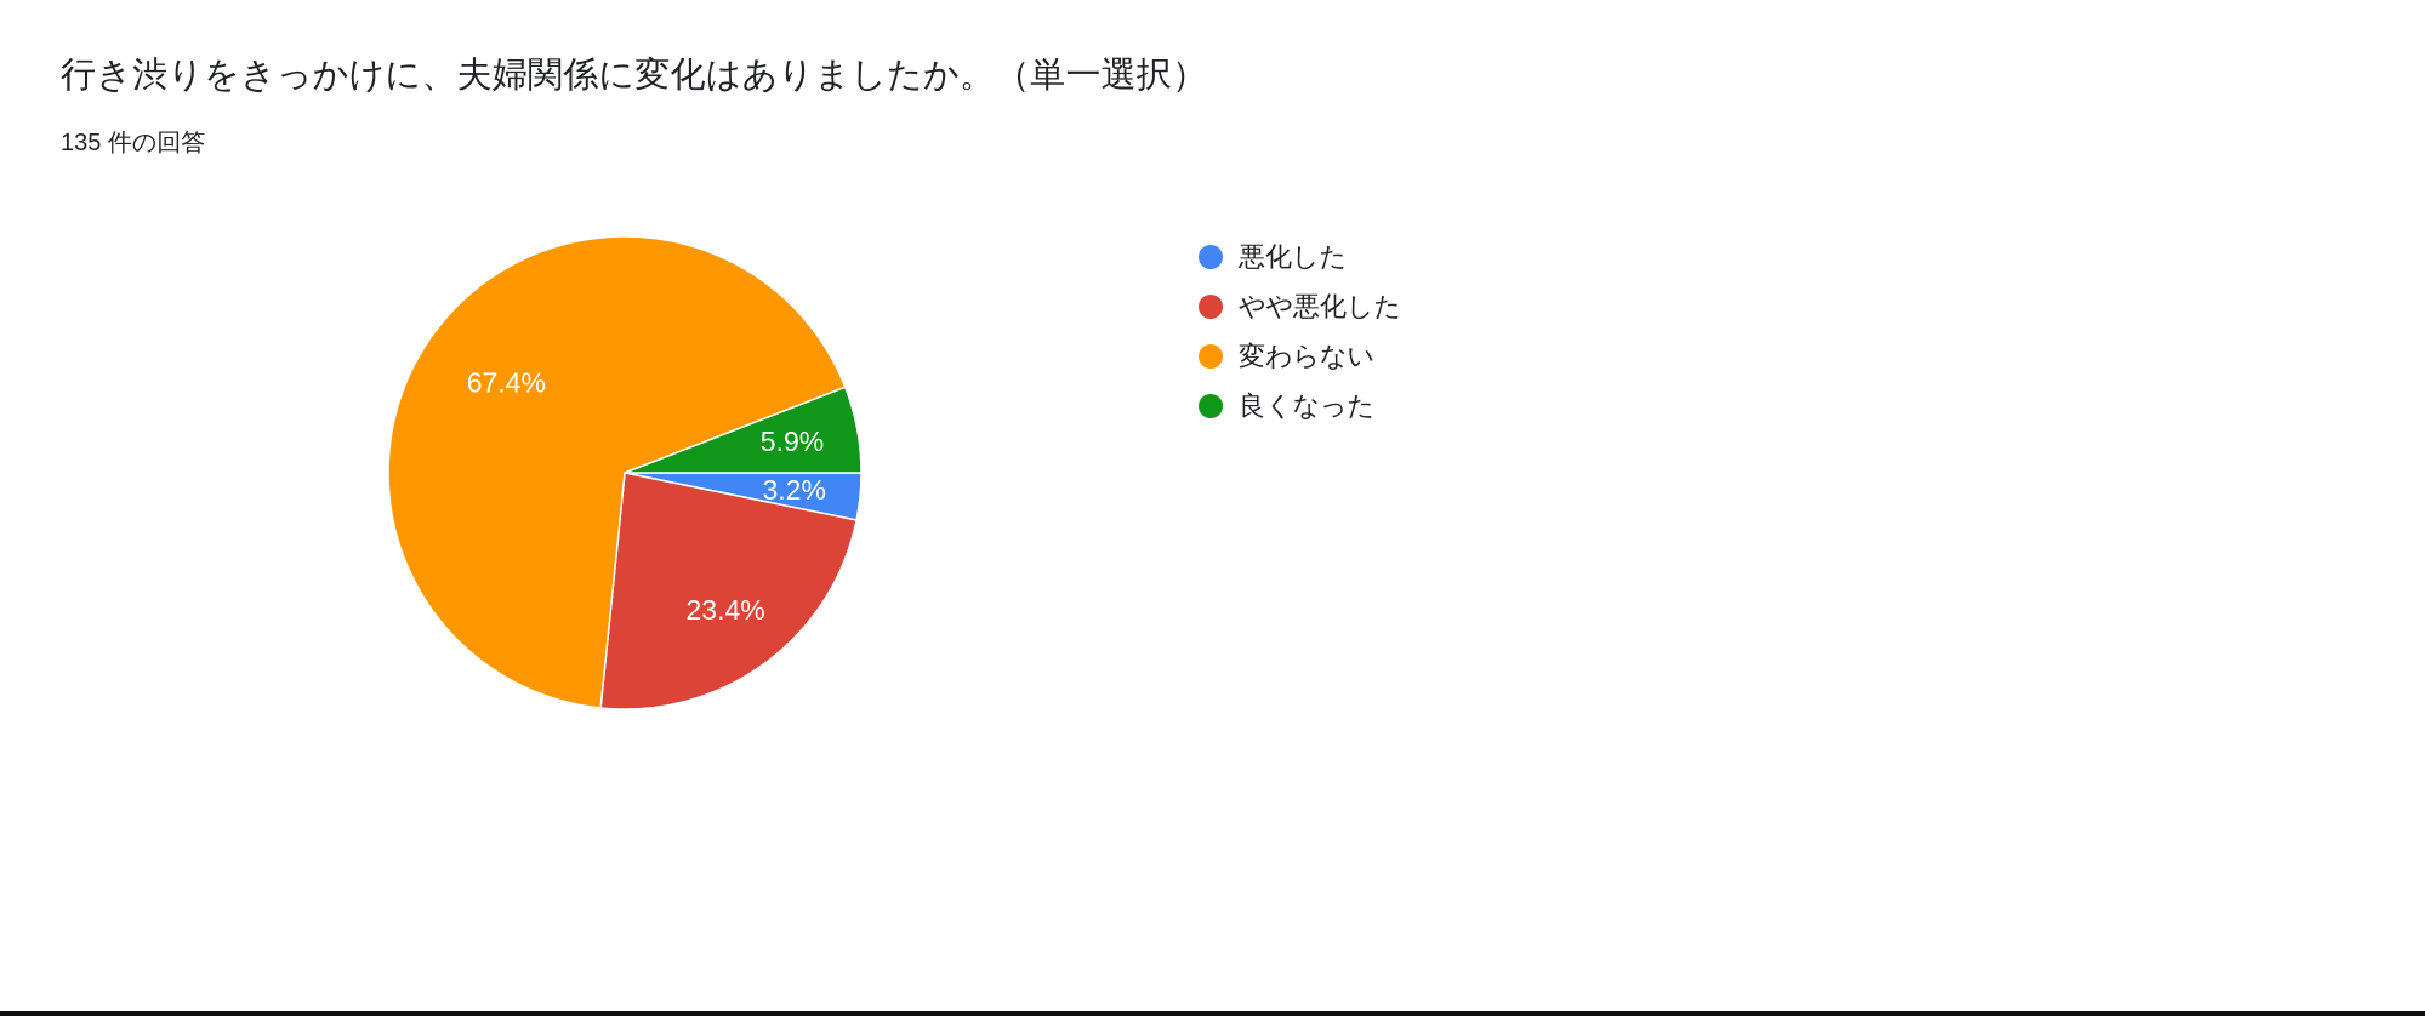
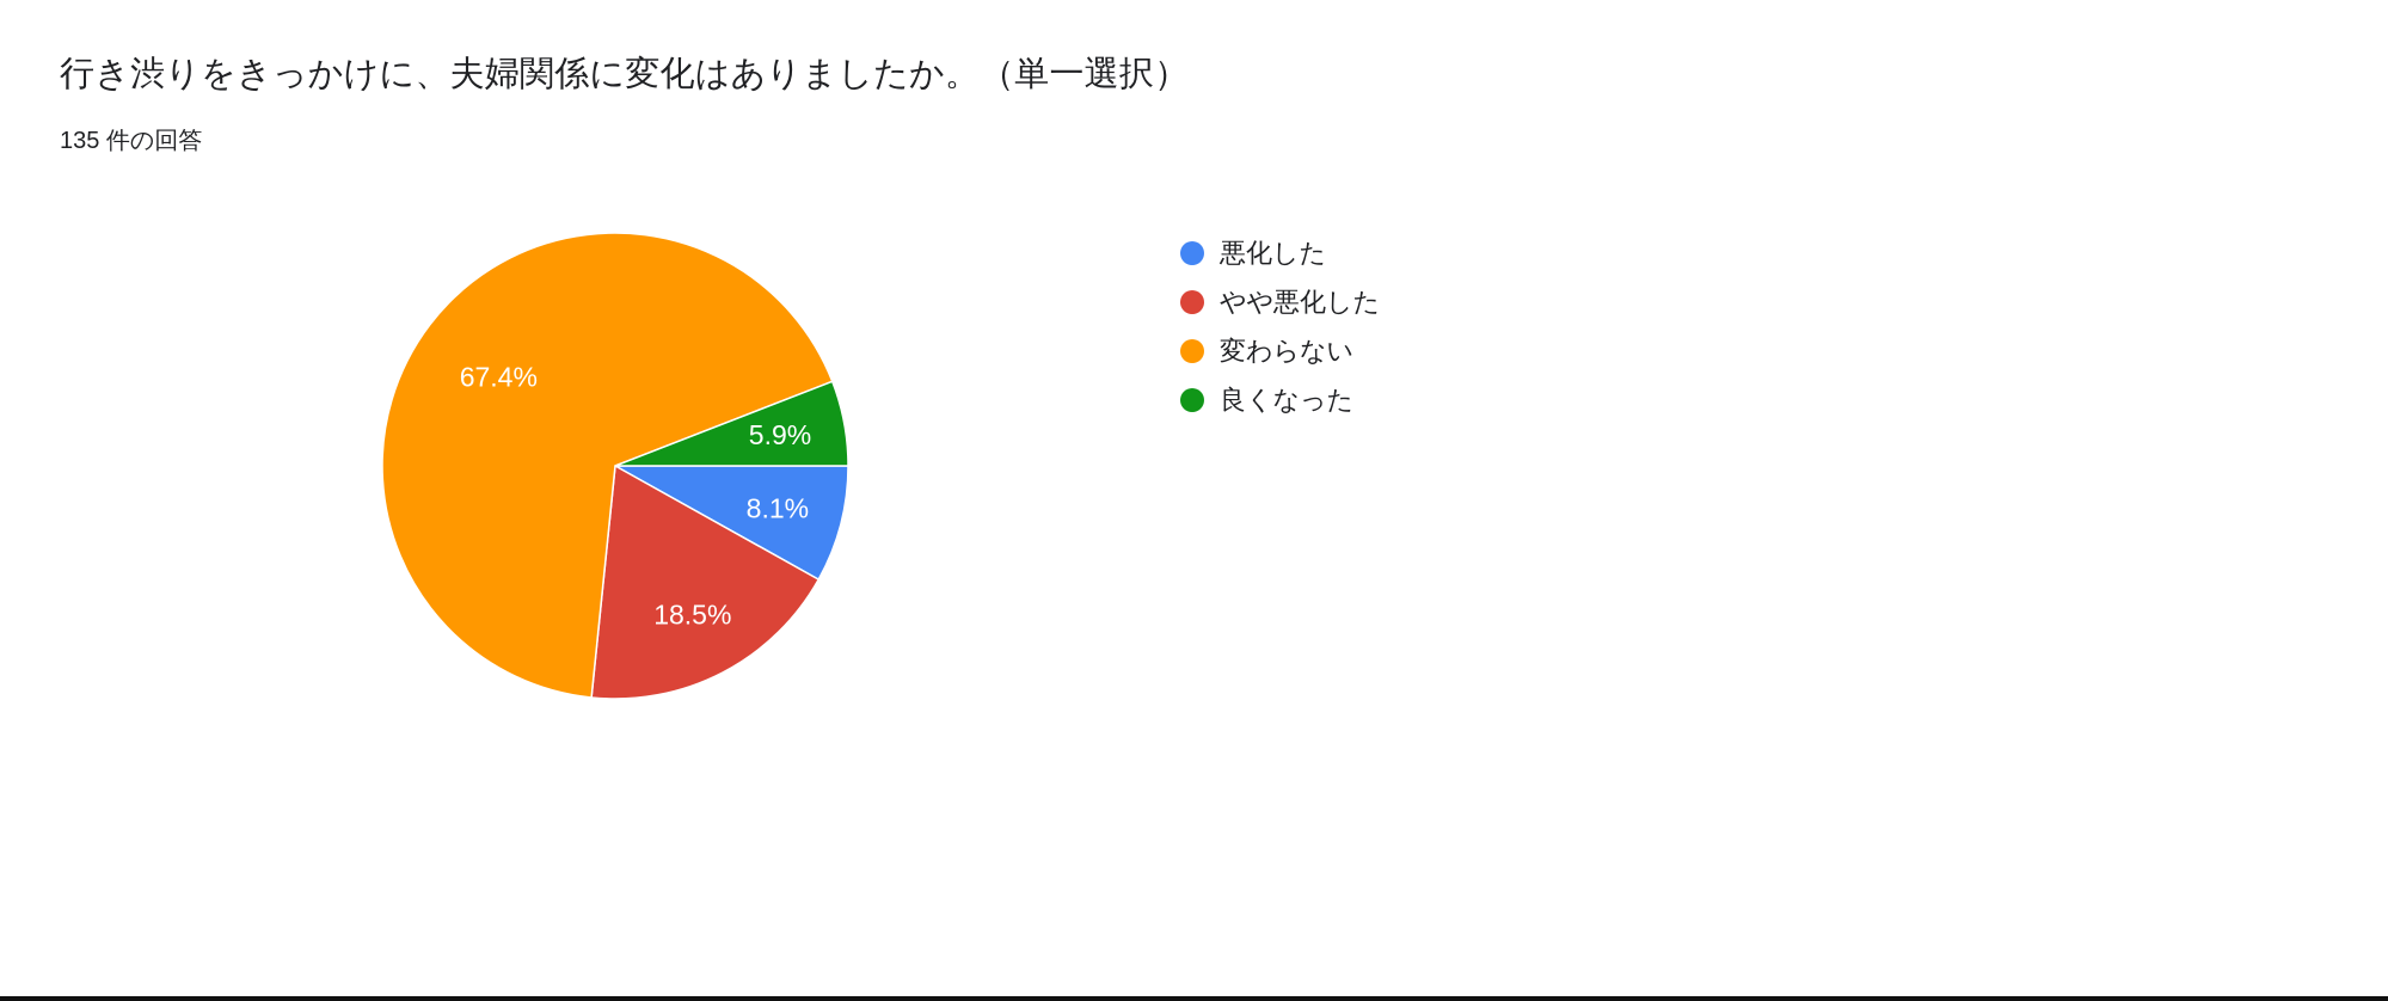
悪化した: 3.2% -> 8.1%
やや悪化した: 23.4% -> 18.5%
